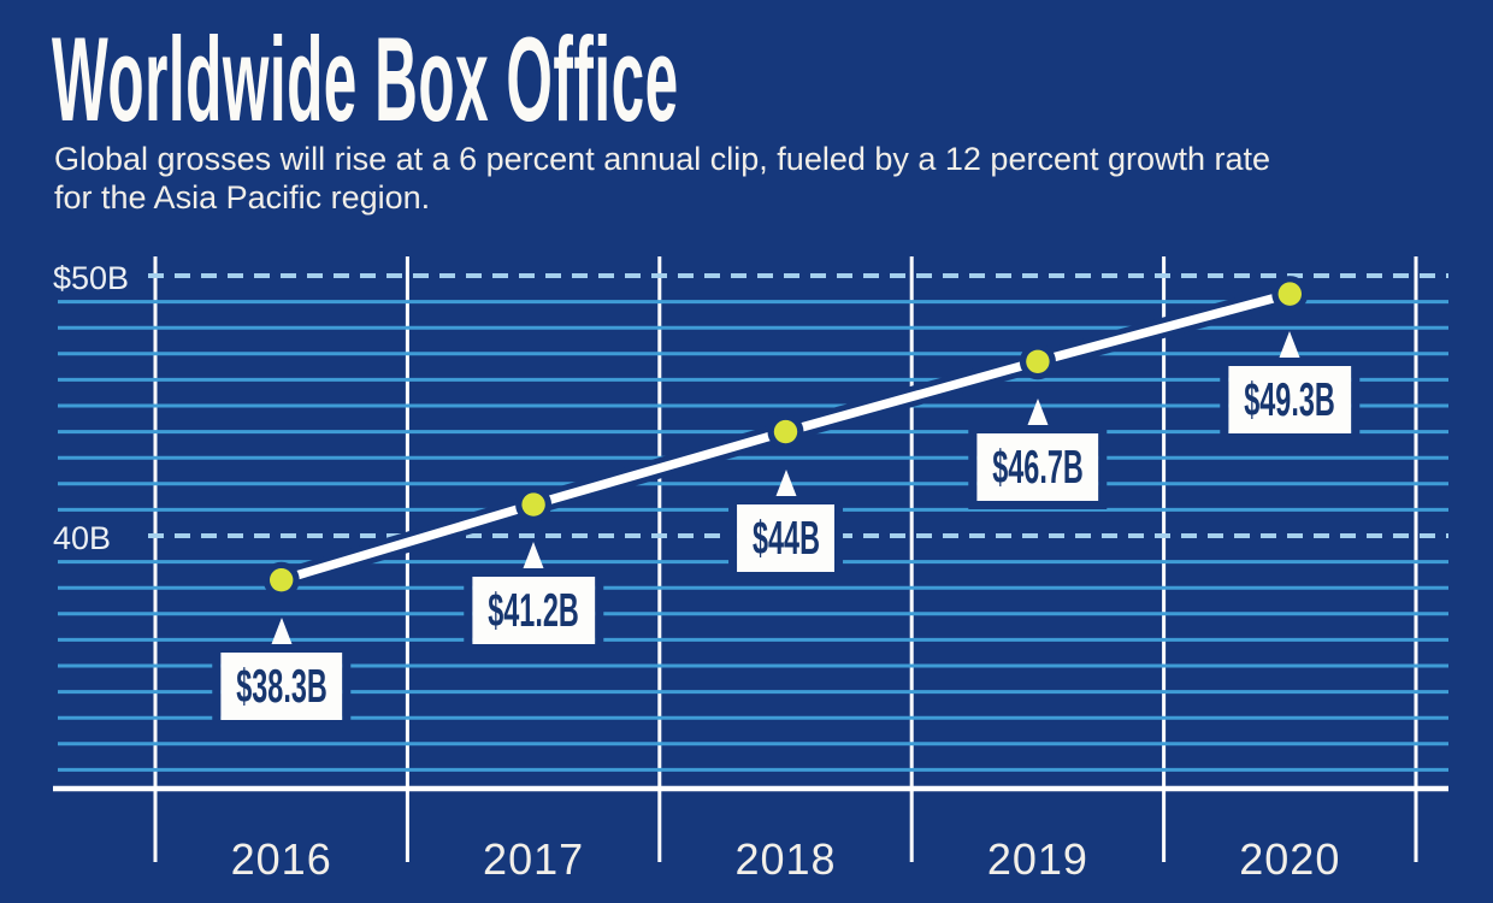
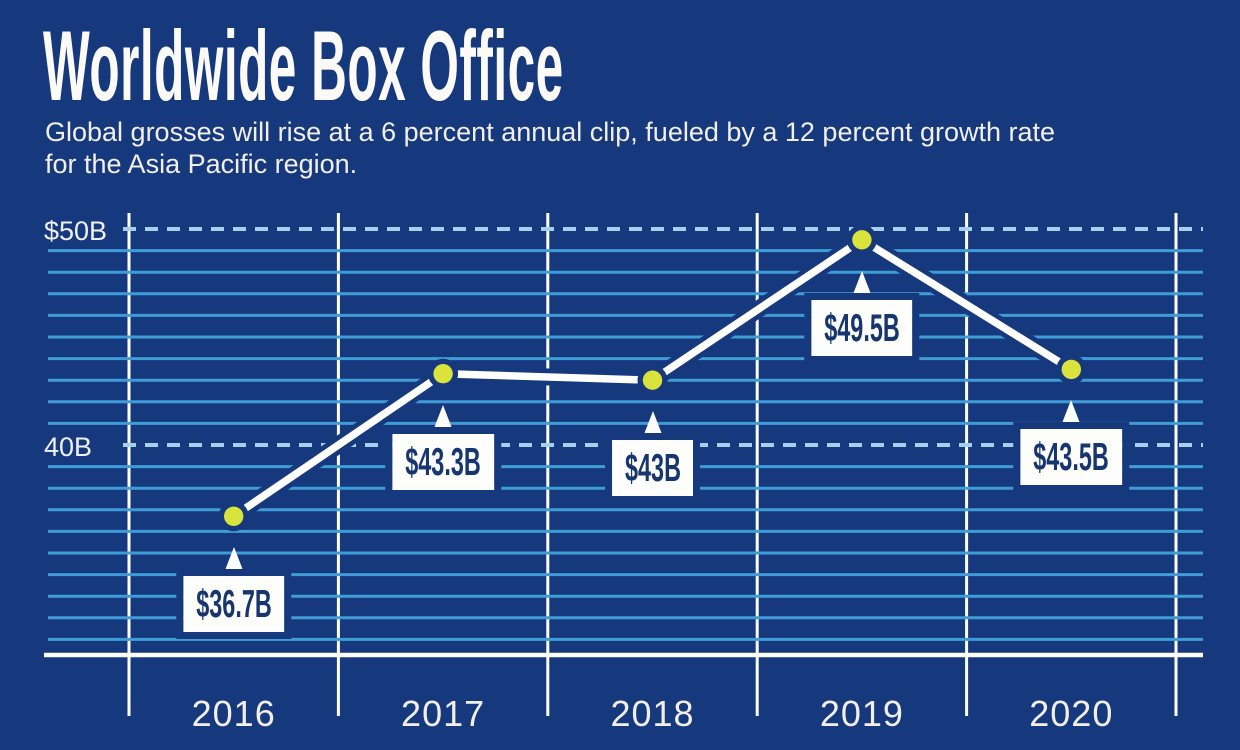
2016: $38.3B -> $36.7B
2017: $41.2B -> $43.3B
2018: $44B -> $43B
2019: $46.7B -> $49.5B
2020: $49.3B -> $43.5B
